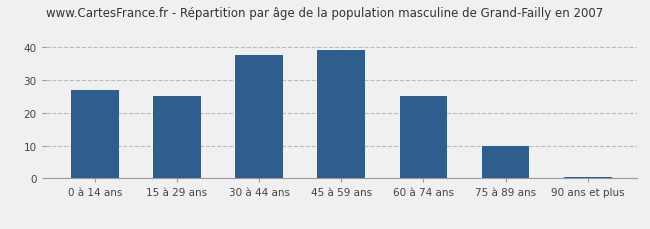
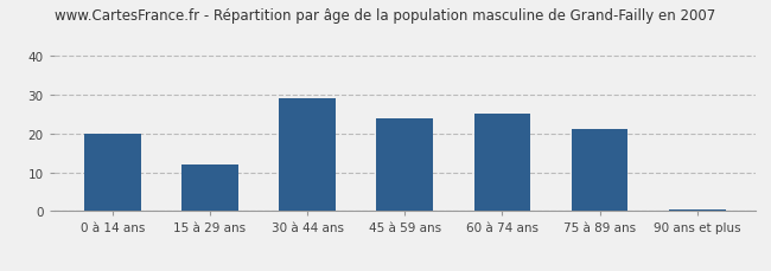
0 à 14 ans: 27.0 -> 20.0
15 à 29 ans: 25.0 -> 12.0
30 à 44 ans: 37.5 -> 29.0
45 à 59 ans: 39.0 -> 24.0
75 à 89 ans: 10.0 -> 21.0
